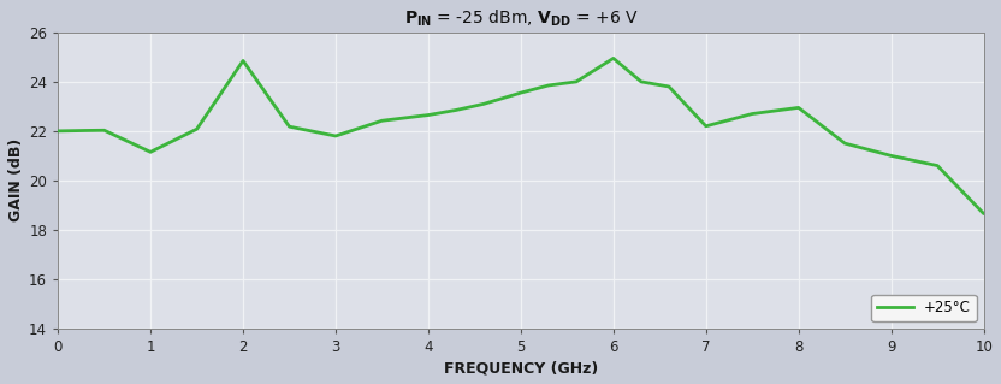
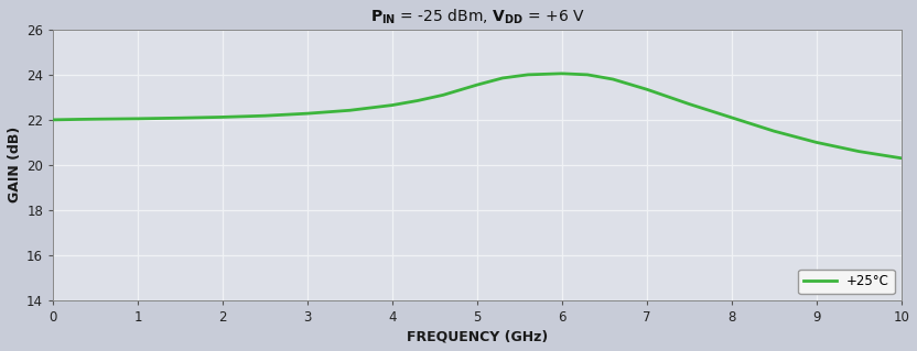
1: 21.15 -> 22.05
2: 24.85 -> 22.12
3: 21.80 -> 22.28
6: 24.95 -> 24.05
7: 22.20 -> 23.35
8: 22.95 -> 22.10
10: 18.65 -> 20.30
